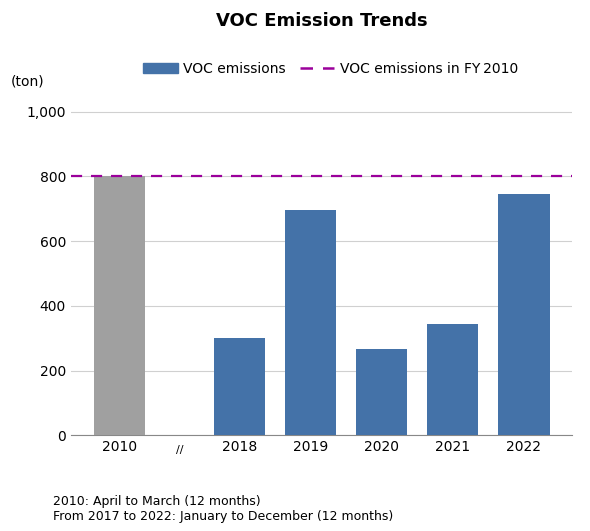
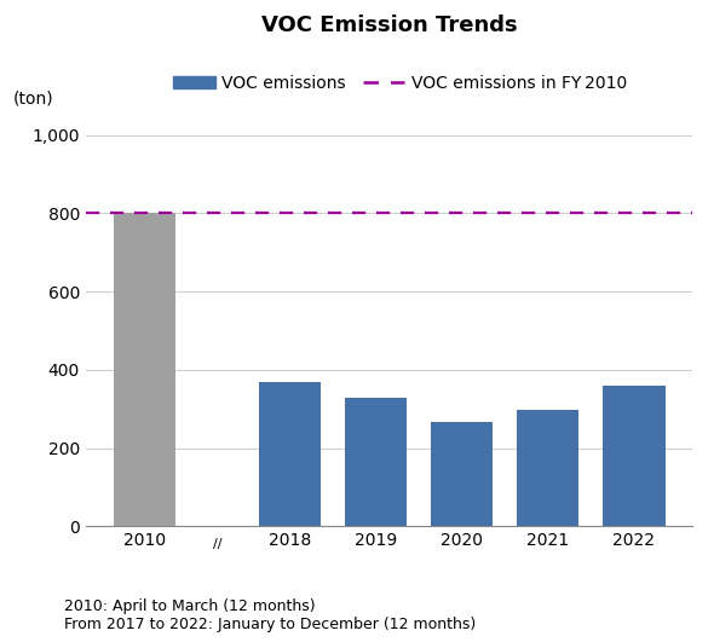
2018: 300 -> 370
2019: 695 -> 330
2021: 345 -> 298
2022: 745 -> 360
